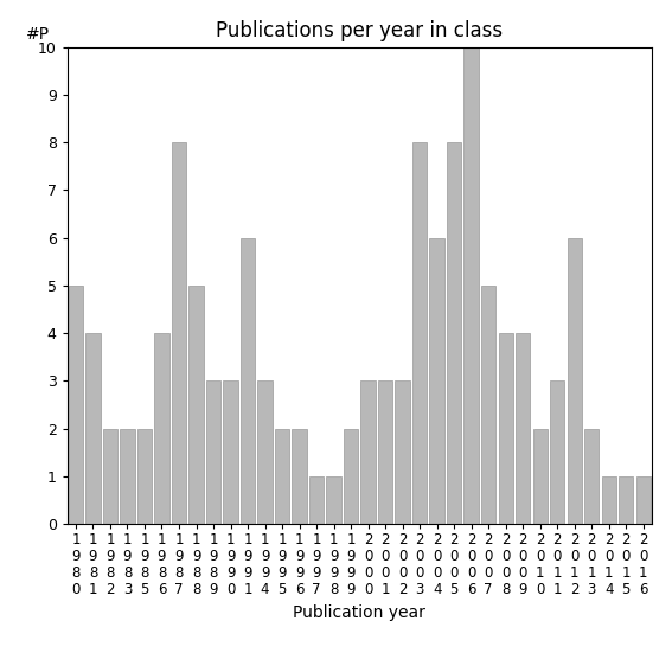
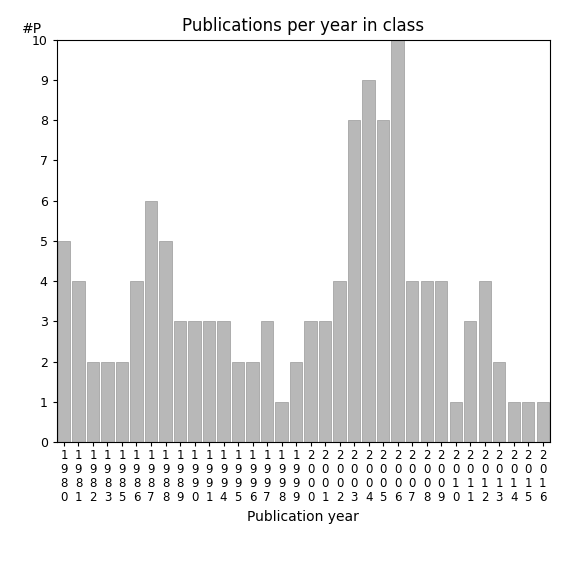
1 9 8 7: 8 -> 6
1 9 9 1: 6 -> 3
1 9 9 7: 1 -> 3
2 0 0 2: 3 -> 4
2 0 0 4: 6 -> 9
2 0 0 7: 5 -> 4
2 0 1 0: 2 -> 1
2 0 1 2: 6 -> 4
